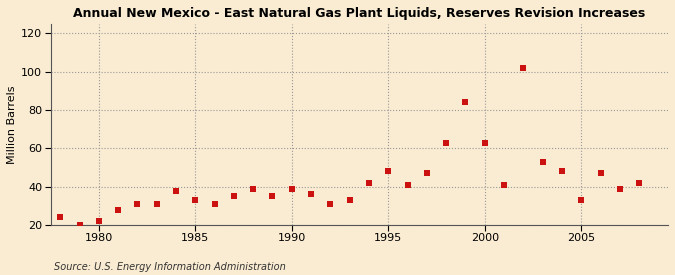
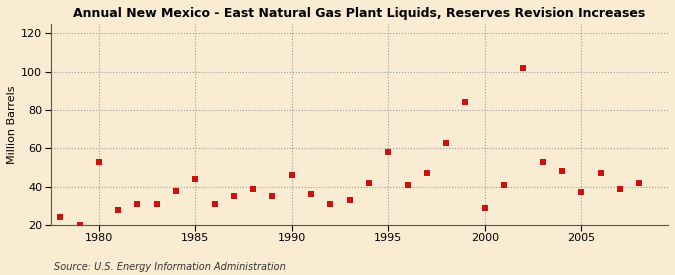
1980: 22 -> 53
1985: 33 -> 44
1990: 39 -> 46
1995: 48 -> 58
2000: 63 -> 29
2005: 33 -> 37
